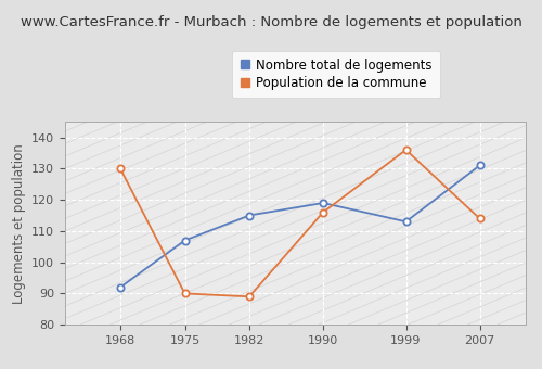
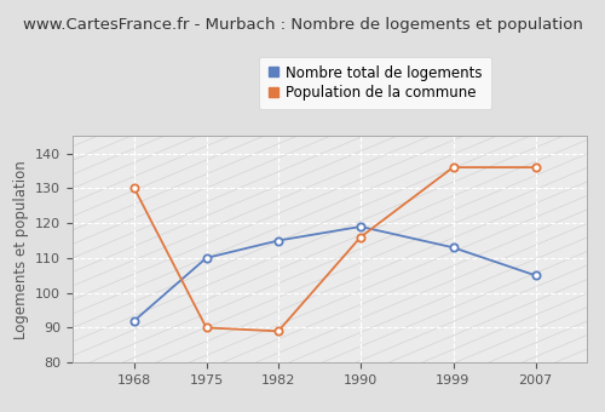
Nombre total de logements/1975: 107 -> 110
Nombre total de logements/2007: 131 -> 105
Population de la commune/2007: 114 -> 136
